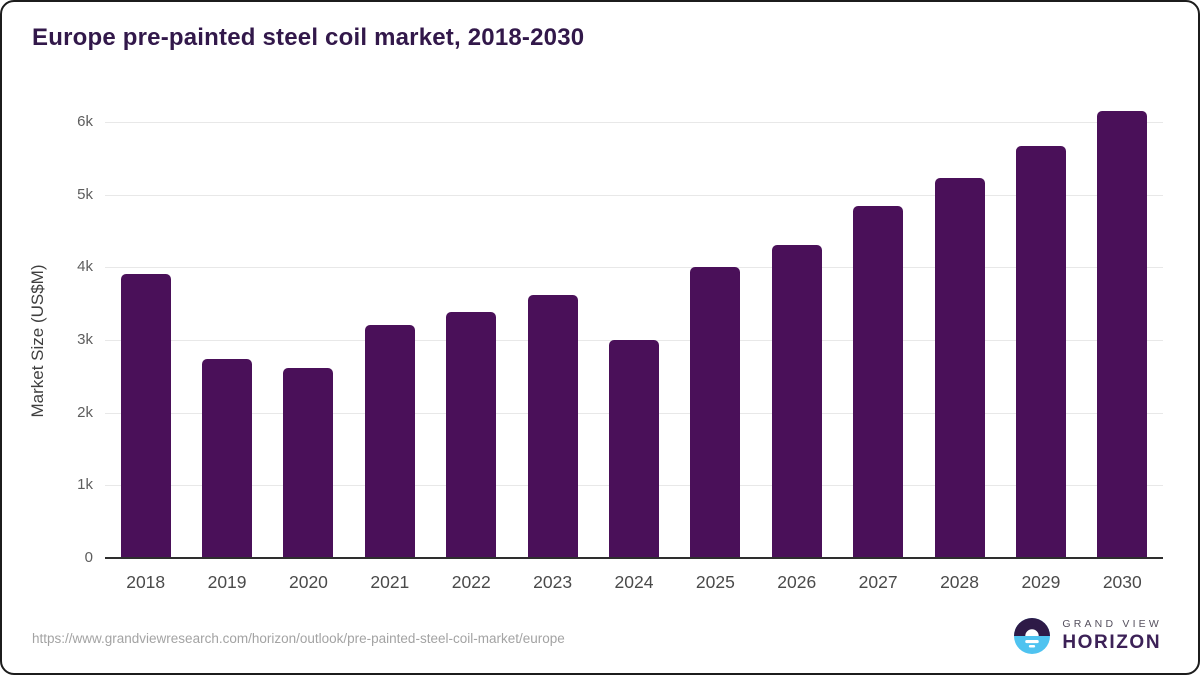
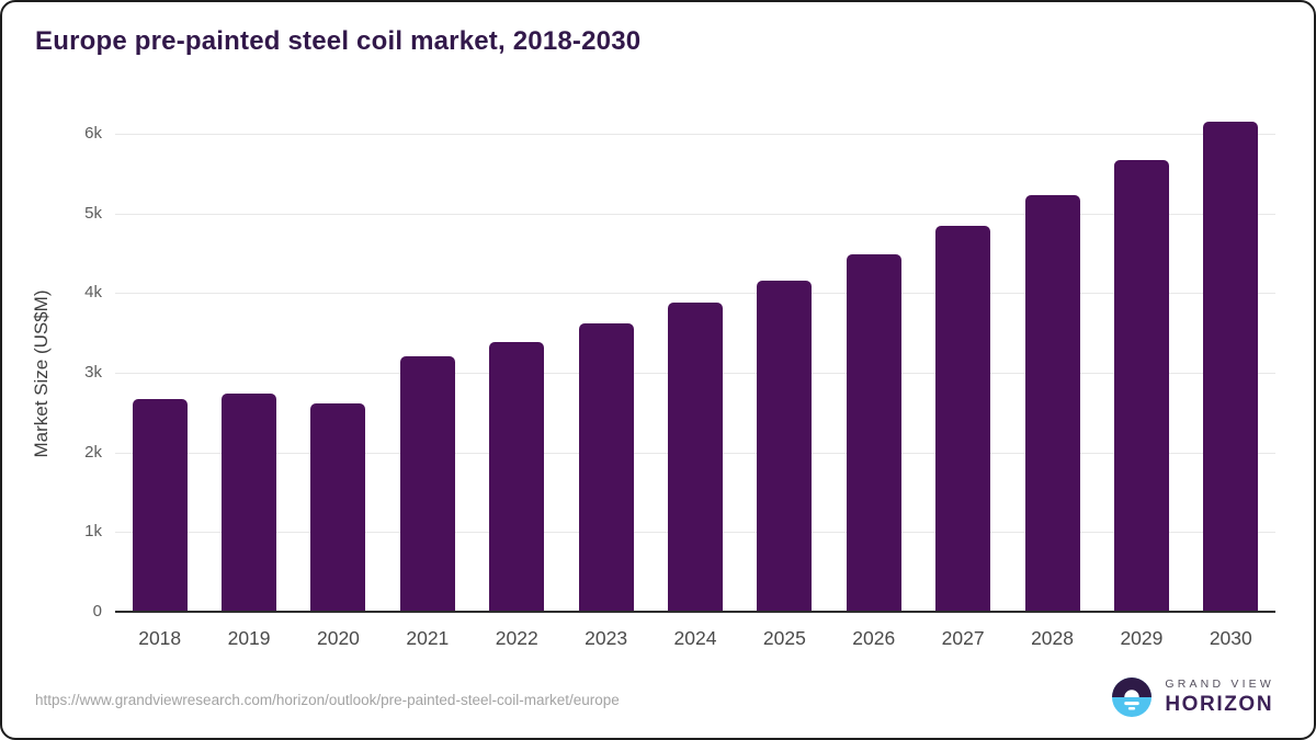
2018: 3.9k -> 2.7k
2024: 3.0k -> 3.9k
2025: 4.0k -> 4.2k
2026: 4.3k -> 4.5k
